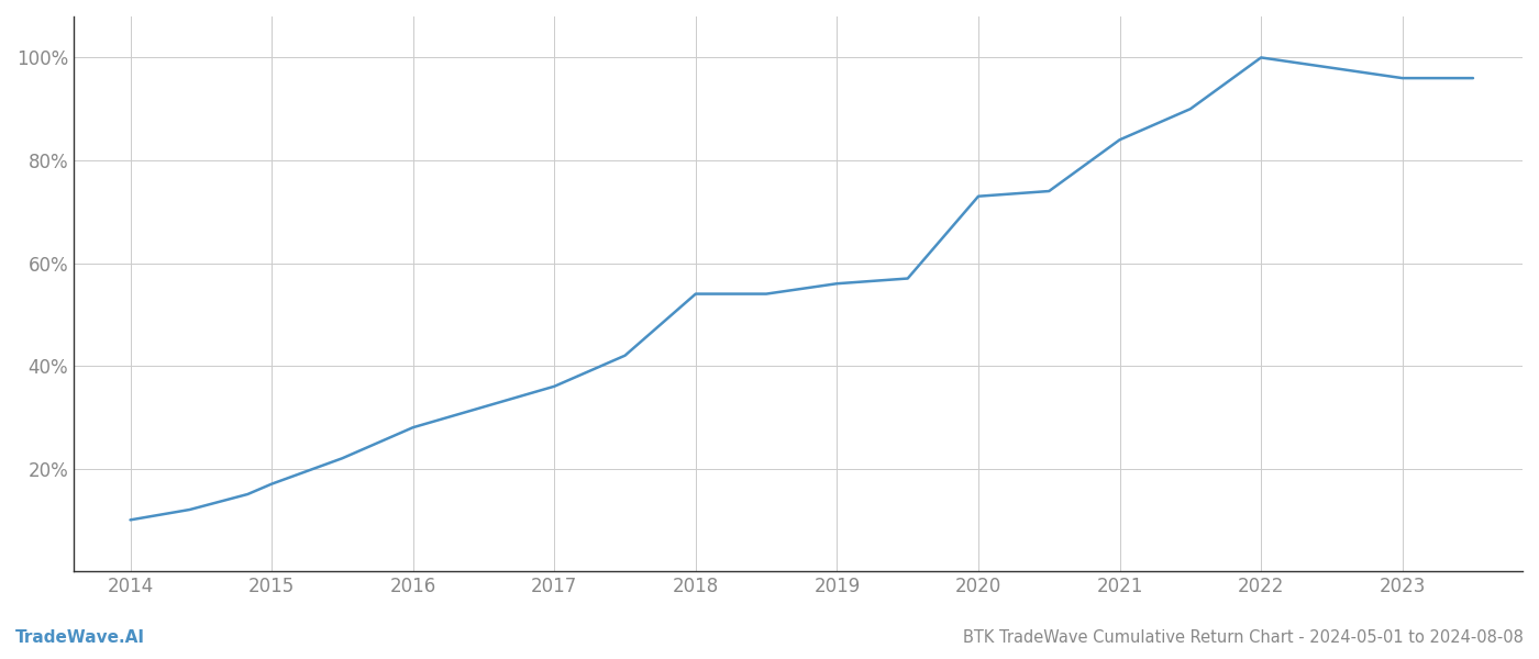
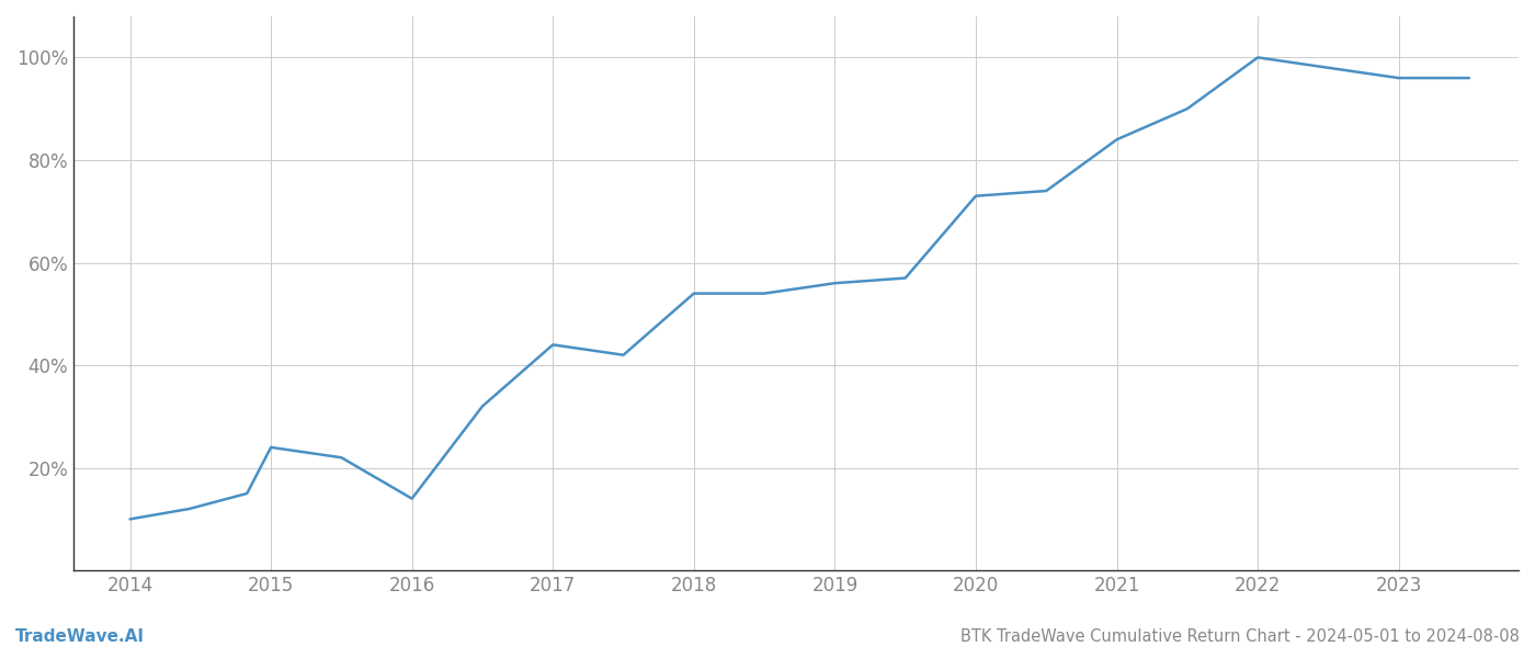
2015: 17% -> 24%
2016: 28% -> 14%
2017: 36% -> 44%
